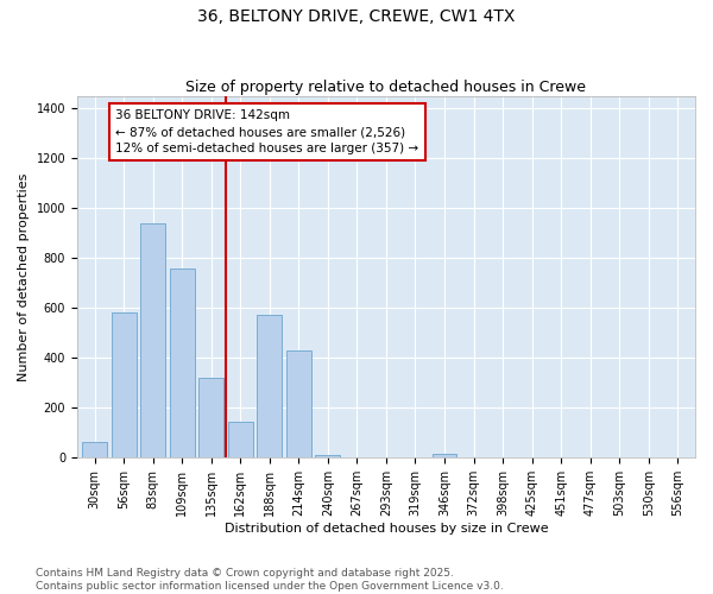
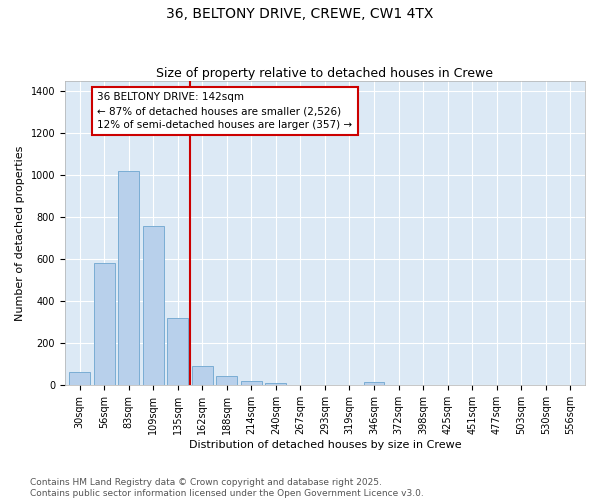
83sqm: 940 -> 1020
162sqm: 145 -> 90
188sqm: 575 -> 43
214sqm: 430 -> 22
